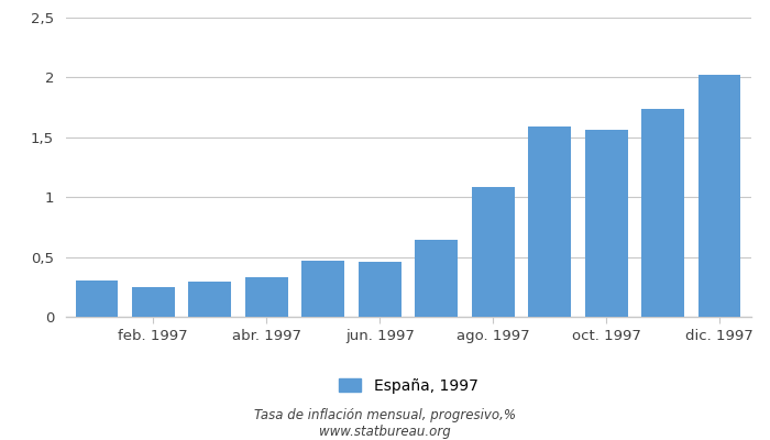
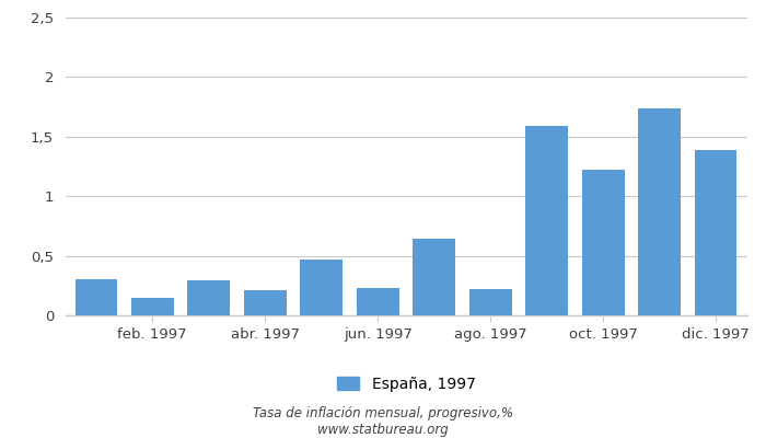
feb. 1997: 0,25 -> 0,15
abr. 1997: 0,33 -> 0,21
jun. 1997: 0,46 -> 0,23
ago. 1997: 1,08 -> 0,22
oct. 1997: 1,56 -> 1,22
dic. 1997: 2,02 -> 1,39
